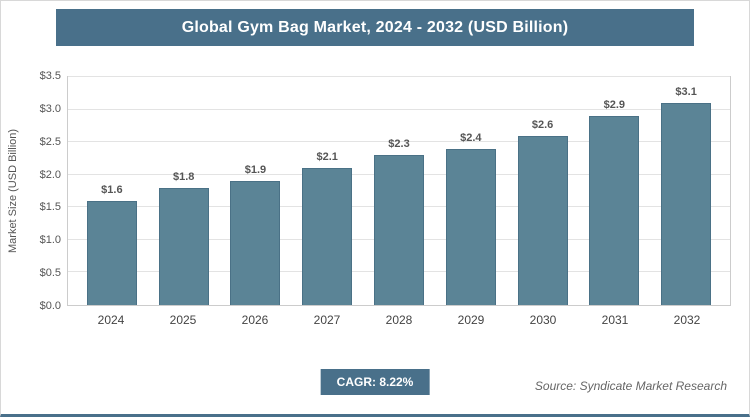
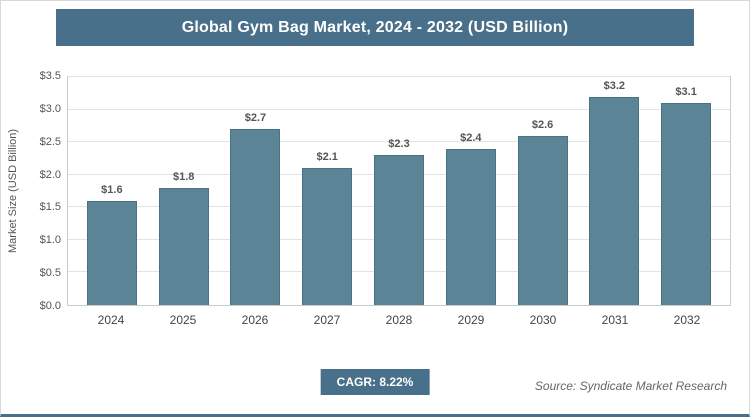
2026: $1.9 -> $2.7
2031: $2.9 -> $3.2
